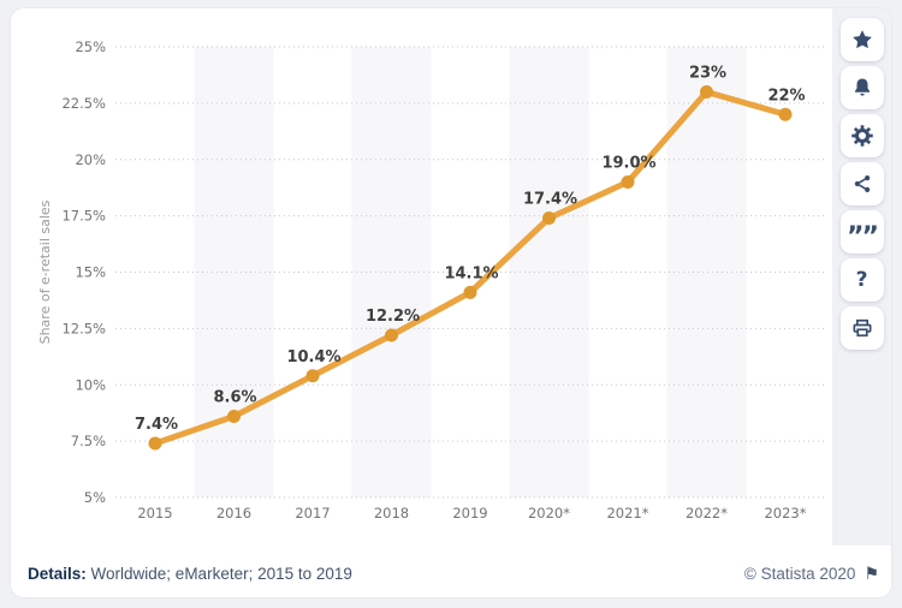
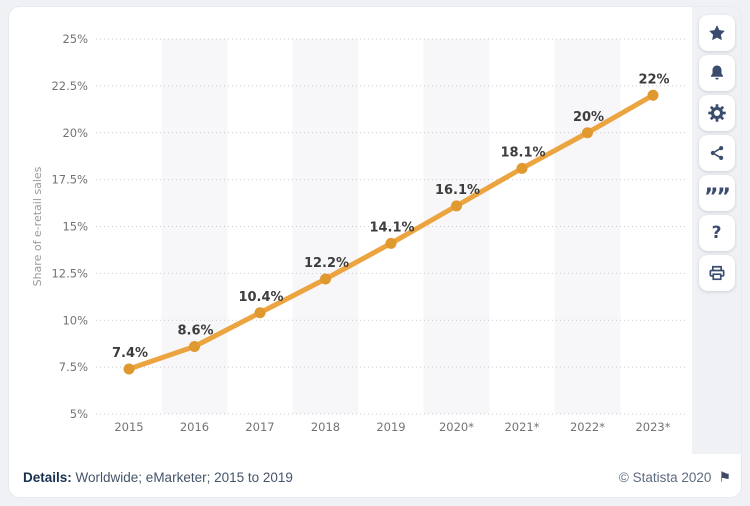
2020*: 17.4% -> 16.1%
2021*: 19.0% -> 18.1%
2022*: 23% -> 20%
